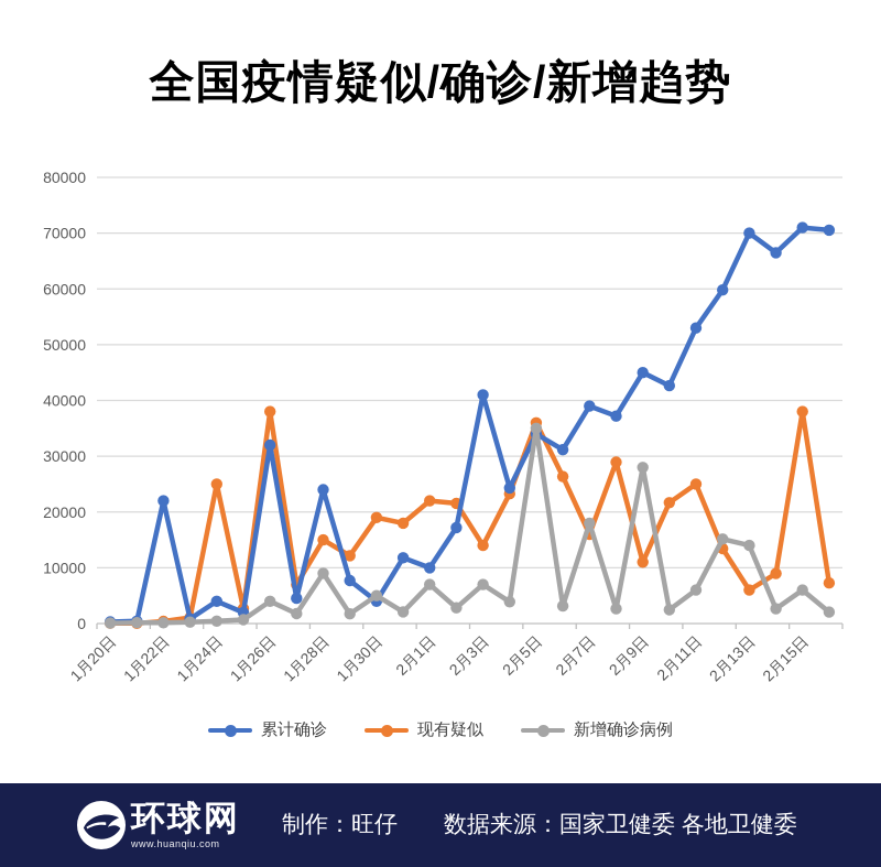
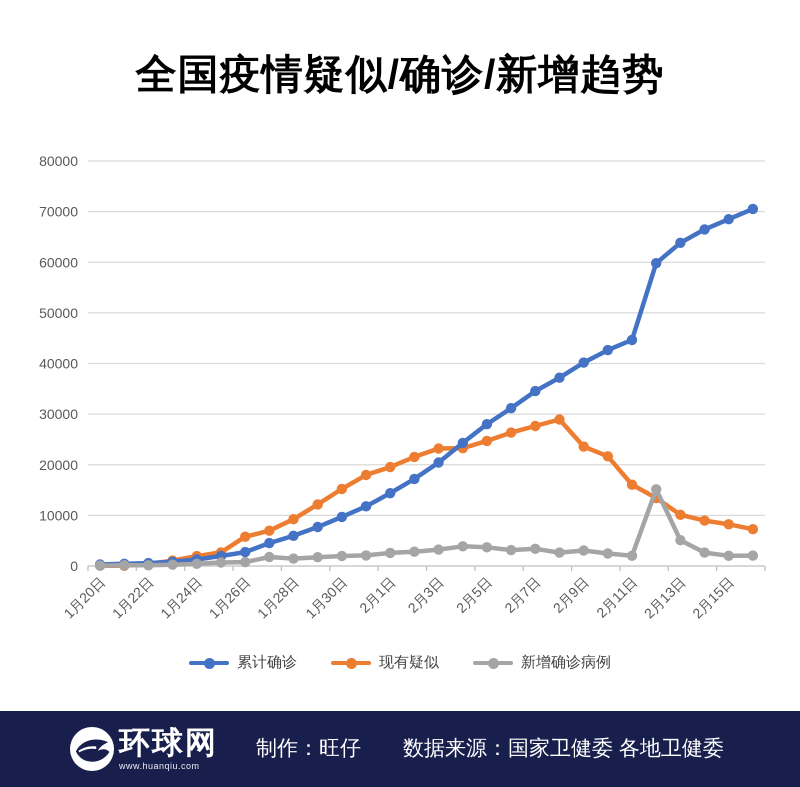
累计确诊/1月22日: 22000 -> 1000
累计确诊/1月24日: 4000 -> 1000
现有疑似/1月24日: 25000 -> 2000
累计确诊/1月26日: 32000 -> 3000
现有疑似/1月26日: 38000 -> 6000
新增确诊病例/1月26日: 4000 -> 1000
累计确诊/1月28日: 24000 -> 6000
现有疑似/1月28日: 15000 -> 9000
新增确诊病例/1月28日: 9000 -> 1000
累计确诊/1月30日: 4000 -> 10000
现有疑似/1月30日: 19000 -> 15000
新增确诊病例/1月30日: 5000 -> 2000
累计确诊/2月1日: 10000 -> 14000
现有疑似/2月1日: 22000 -> 20000
新增确诊病例/2月1日: 7000 -> 3000
累计确诊/2月3日: 41000 -> 20000
现有疑似/2月3日: 14000 -> 23000
新增确诊病例/2月3日: 7000 -> 3000
累计确诊/2月5日: 34000 -> 28000
现有疑似/2月5日: 36000 -> 25000
新增确诊病例/2月5日: 35000 -> 4000
累计确诊/2月7日: 39000 -> 35000
现有疑似/2月7日: 16000 -> 28000
新增确诊病例/2月7日: 18000 -> 3000
累计确诊/2月9日: 45000 -> 40000
现有疑似/2月9日: 11000 -> 24000
新增确诊病例/2月9日: 28000 -> 3000
累计确诊/2月11日: 53000 -> 45000
现有疑似/2月11日: 25000 -> 16000
新增确诊病例/2月11日: 6000 -> 2000
累计确诊/2月13日: 70000 -> 64000
现有疑似/2月13日: 6000 -> 10000
新增确诊病例/2月13日: 14000 -> 5000
累计确诊/2月15日: 71000 -> 68000
现有疑似/2月15日: 38000 -> 8000
新增确诊病例/2月15日: 6000 -> 2000
